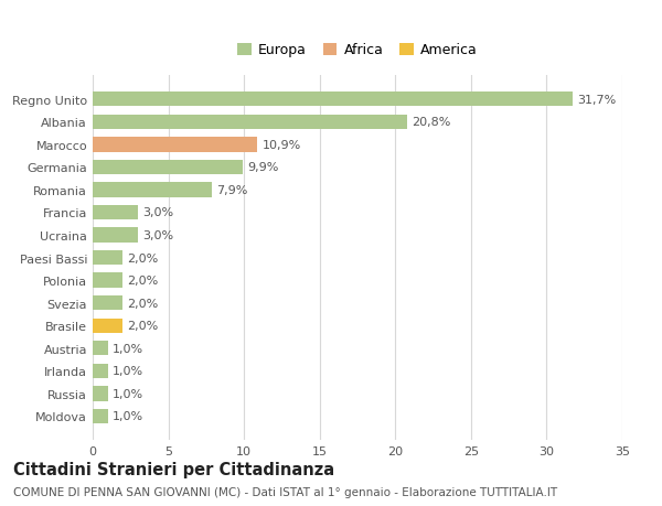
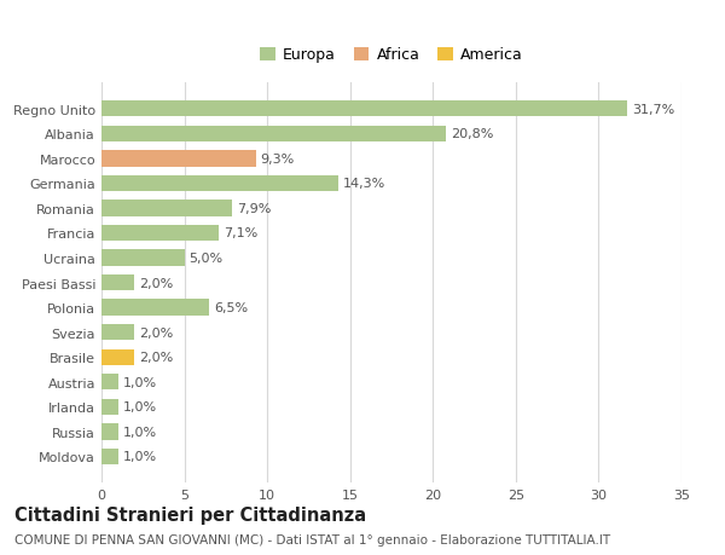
Marocco: 10,9% -> 9,3%
Germania: 9,9% -> 14,3%
Francia: 3,0% -> 7,1%
Ucraina: 3,0% -> 5,0%
Polonia: 2,0% -> 6,5%
